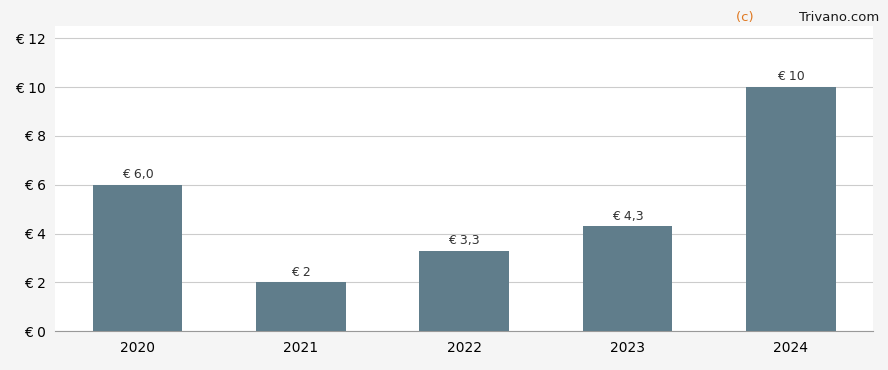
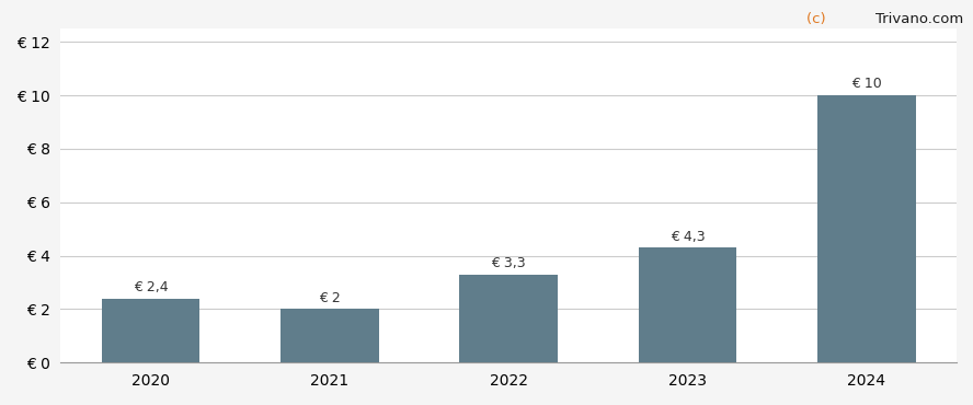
2020: 6,0 -> 2,4
